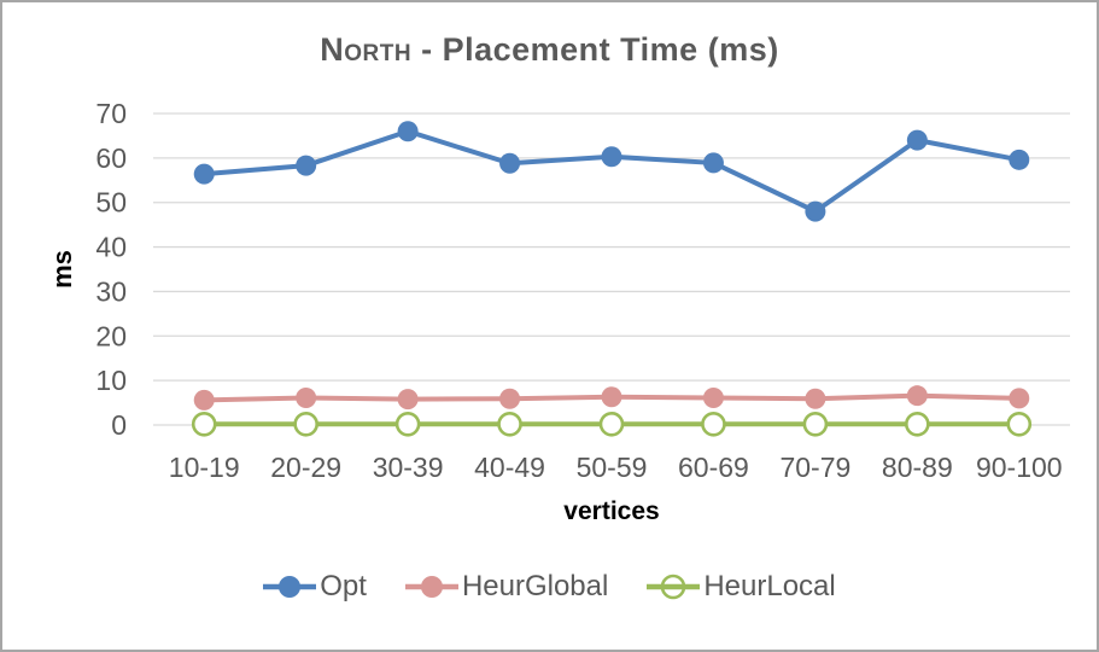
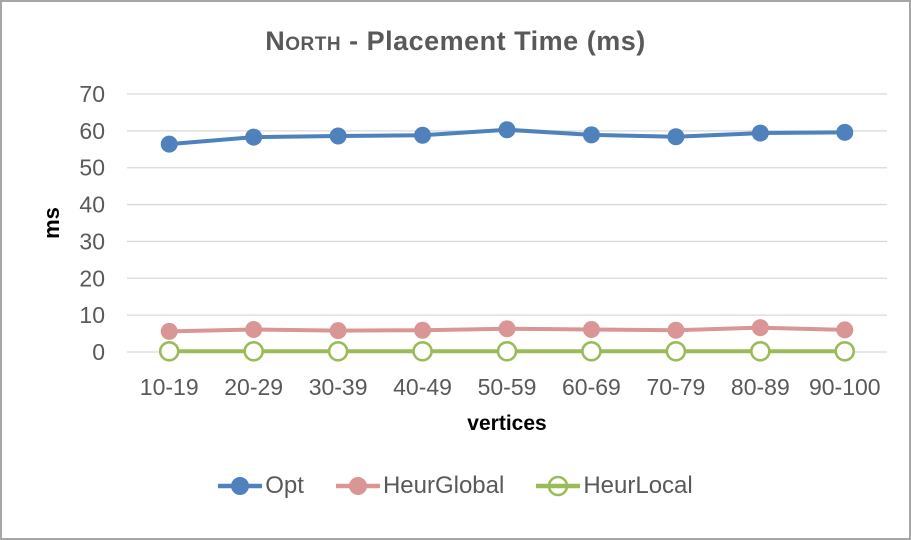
Opt/30-39: 66 -> 59
Opt/70-79: 48 -> 58
Opt/80-89: 64 -> 59
